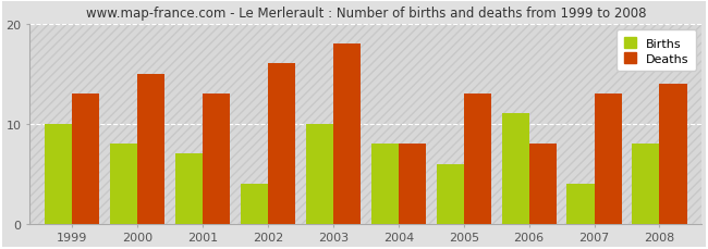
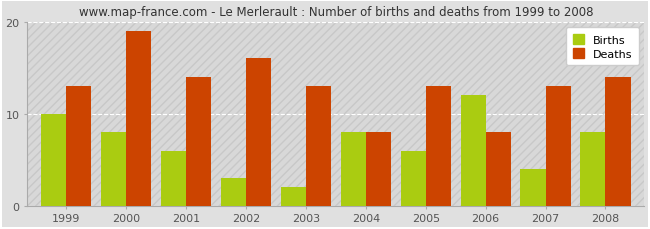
Deaths/2000: 15 -> 19
Births/2001: 7 -> 6
Deaths/2001: 13 -> 14
Births/2002: 4 -> 3
Births/2003: 10 -> 2
Deaths/2003: 18 -> 13
Births/2006: 11 -> 12
